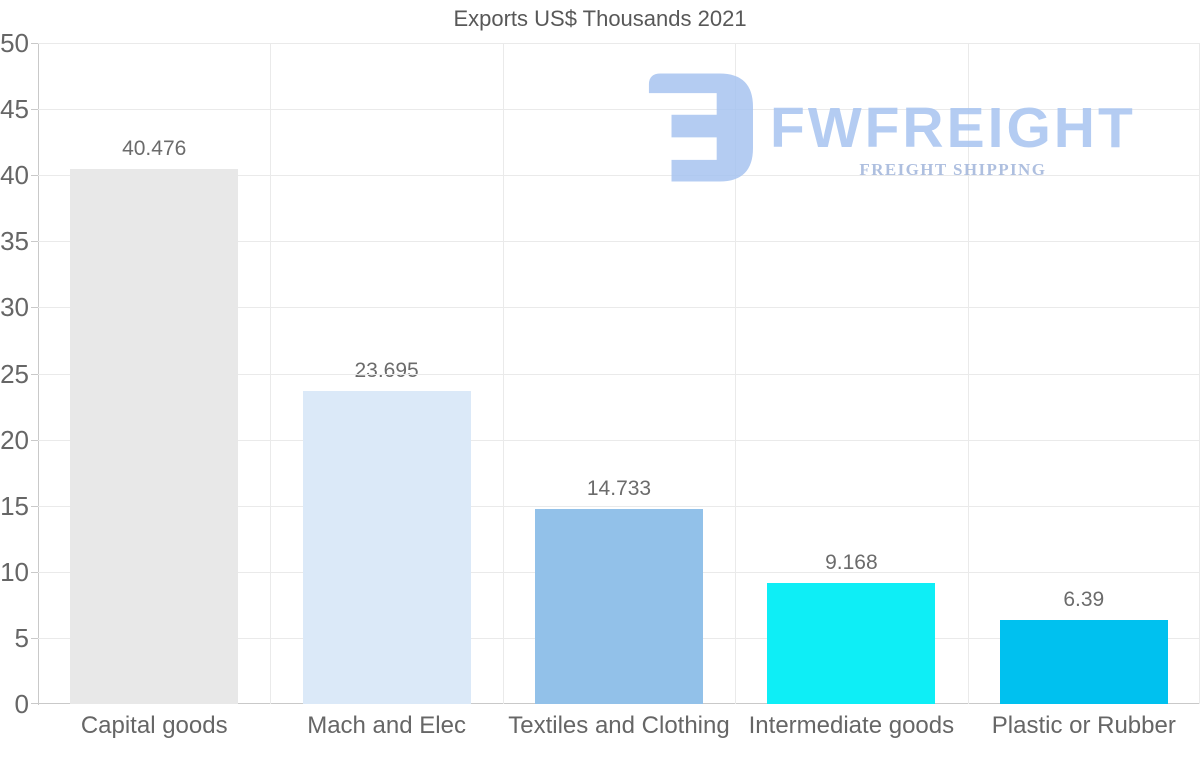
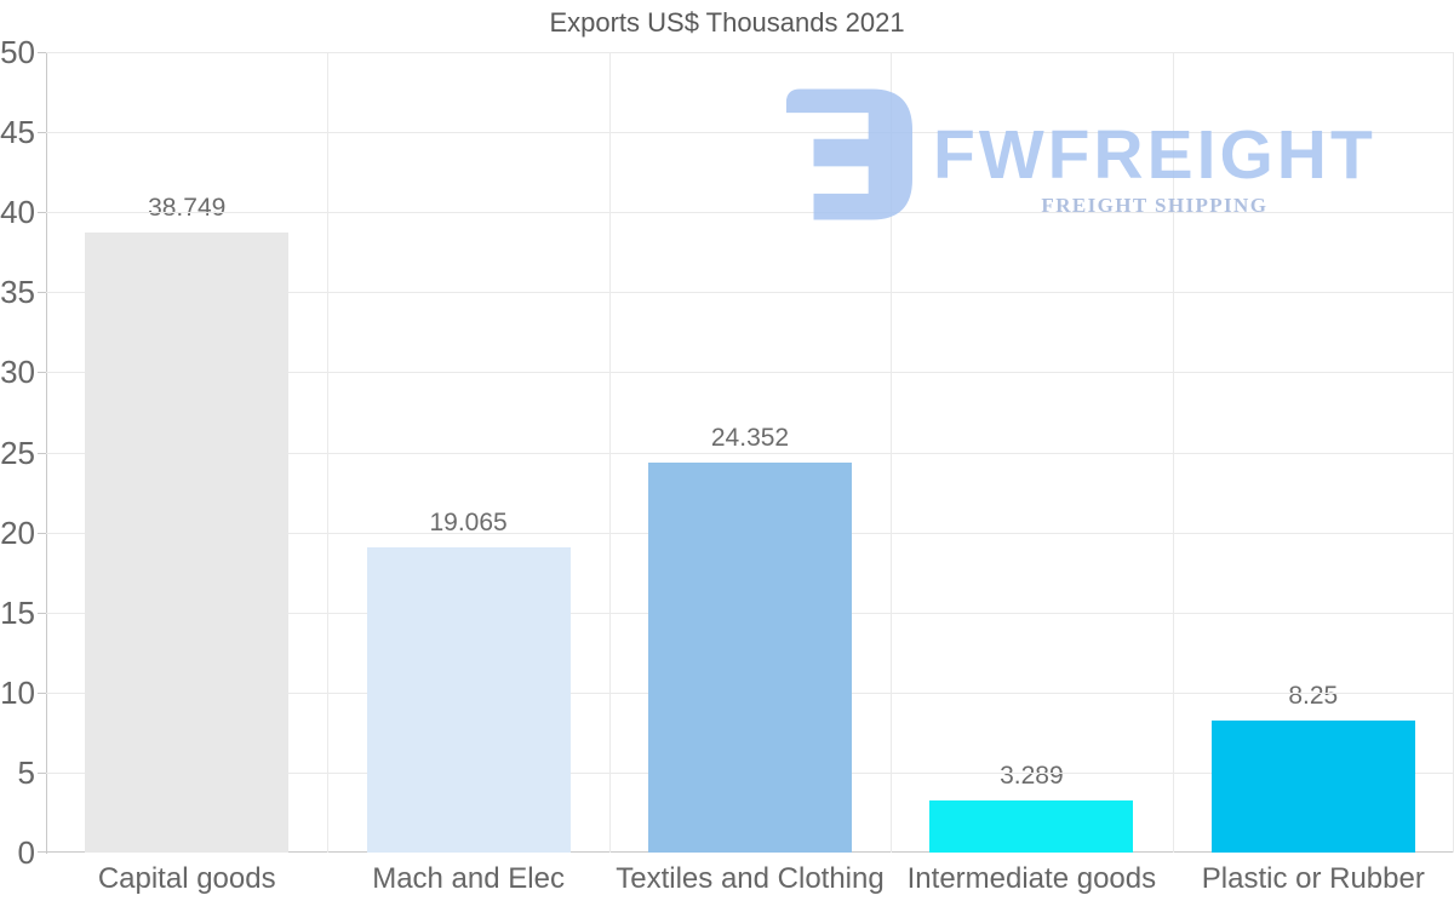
Capital goods: 40.476 -> 38.749
Mach and Elec: 23.695 -> 19.065
Textiles and Clothing: 14.733 -> 24.352
Intermediate goods: 9.168 -> 3.289
Plastic or Rubber: 6.39 -> 8.25
